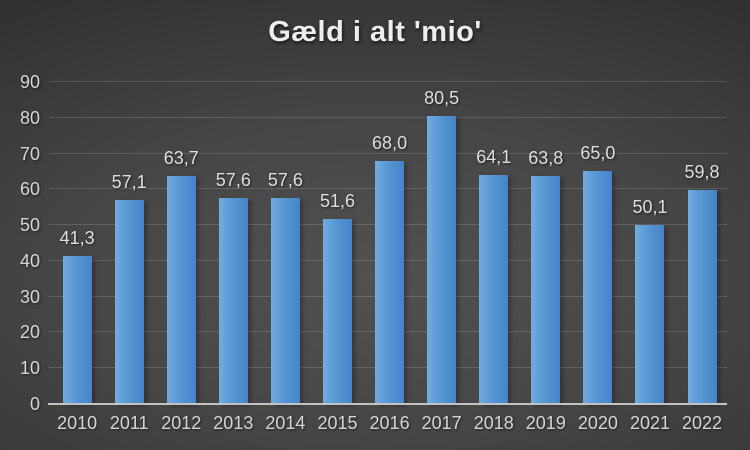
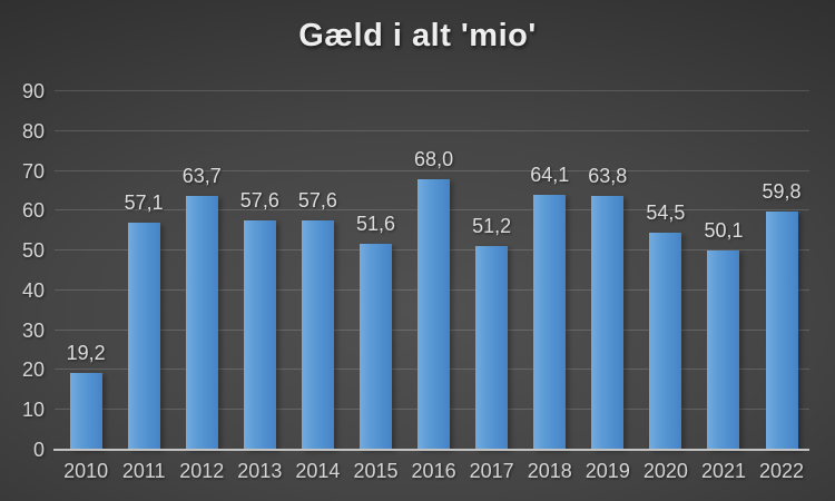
2010: 41,3 -> 19,2
2017: 80,5 -> 51,2
2020: 65,0 -> 54,5
